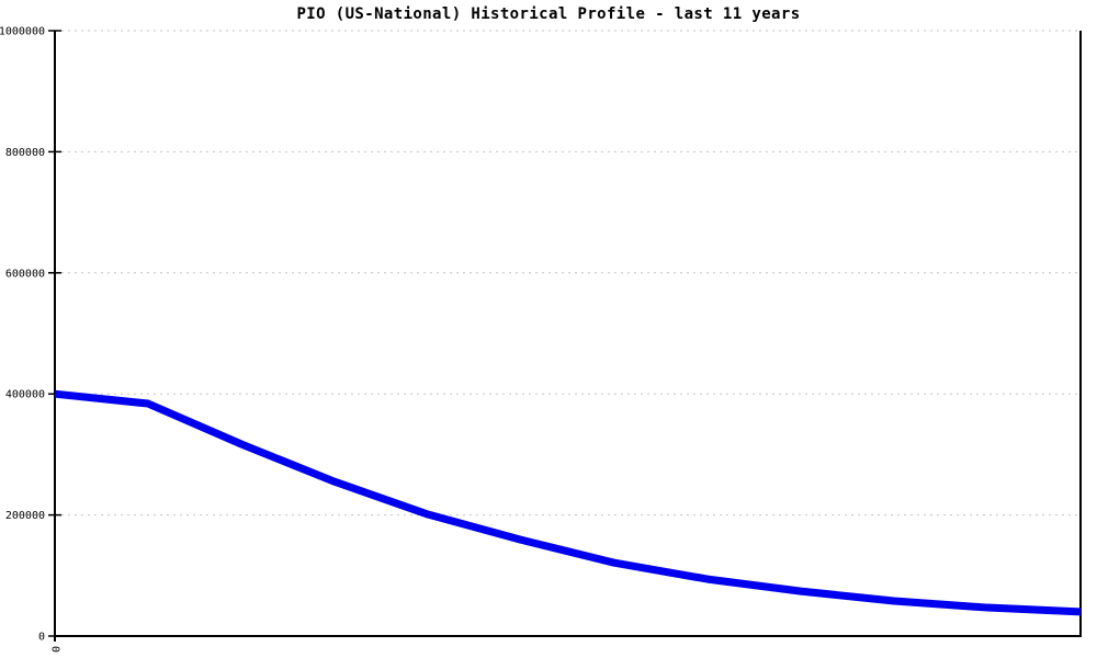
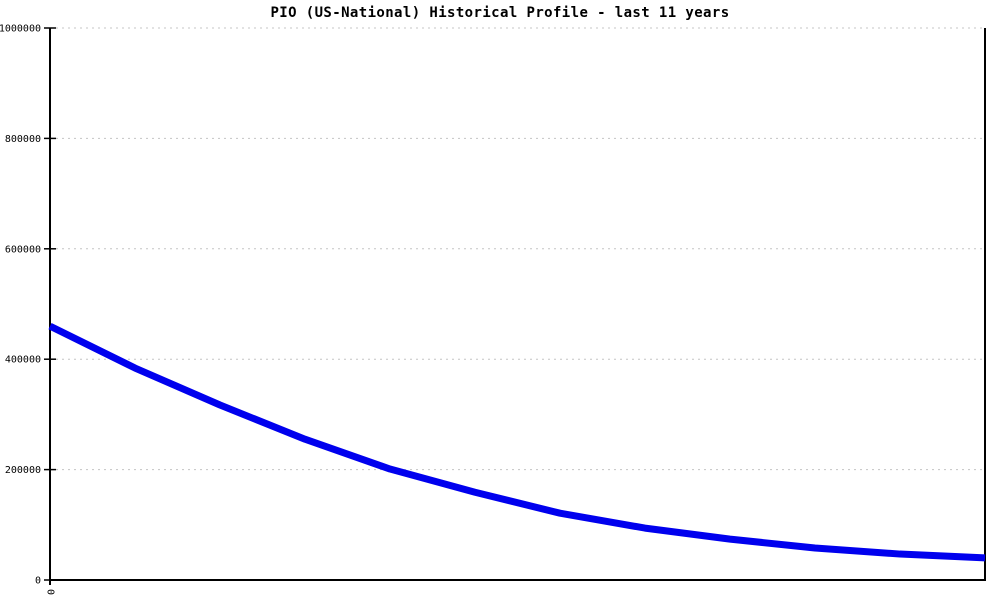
0: 400000 -> 460000
